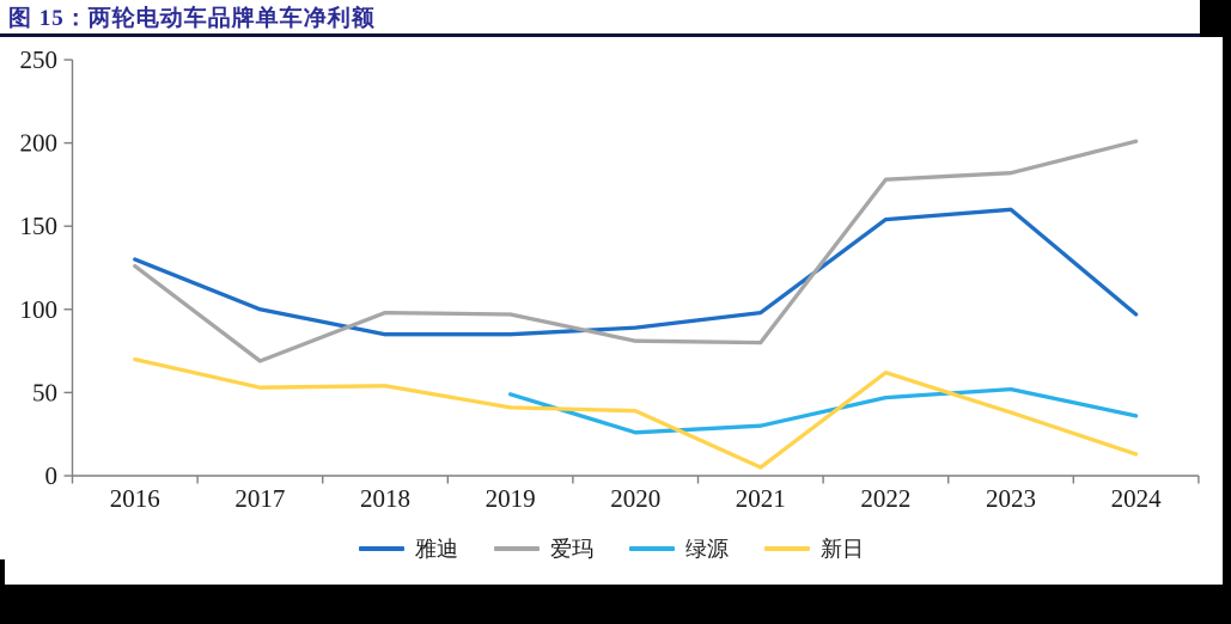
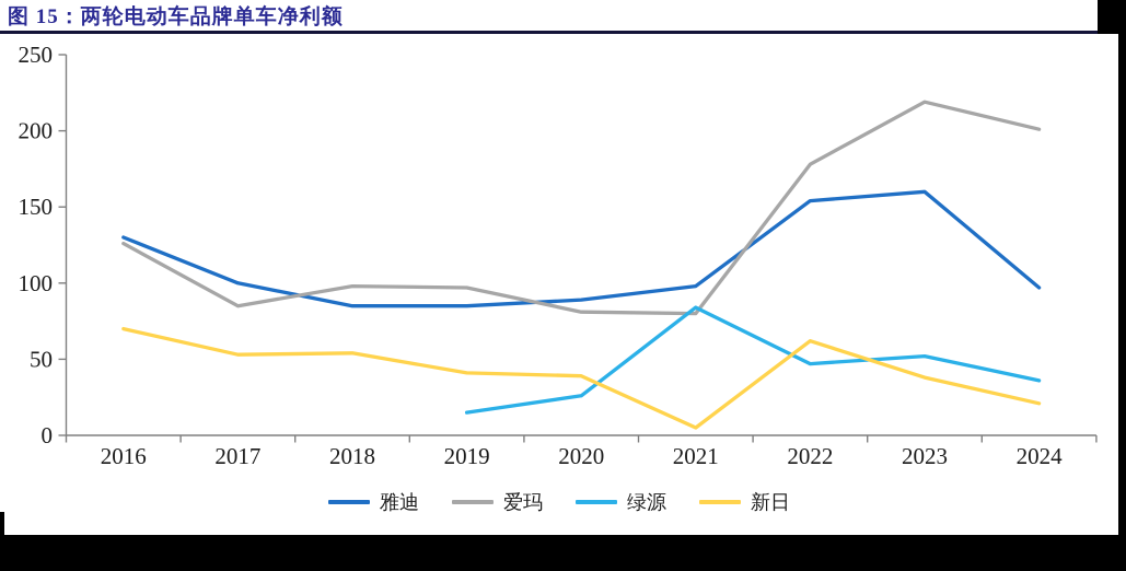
爱玛/2017: 69 -> 85
绿源/2019: 49 -> 15
绿源/2021: 30 -> 84
爱玛/2023: 182 -> 219
新日/2024: 13 -> 21
